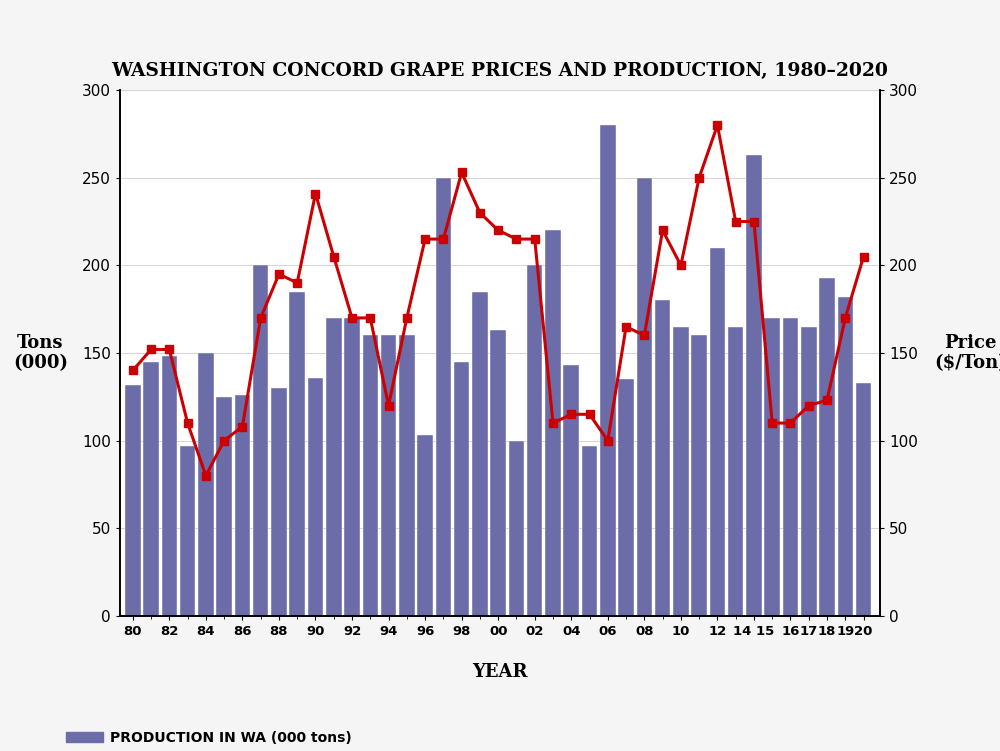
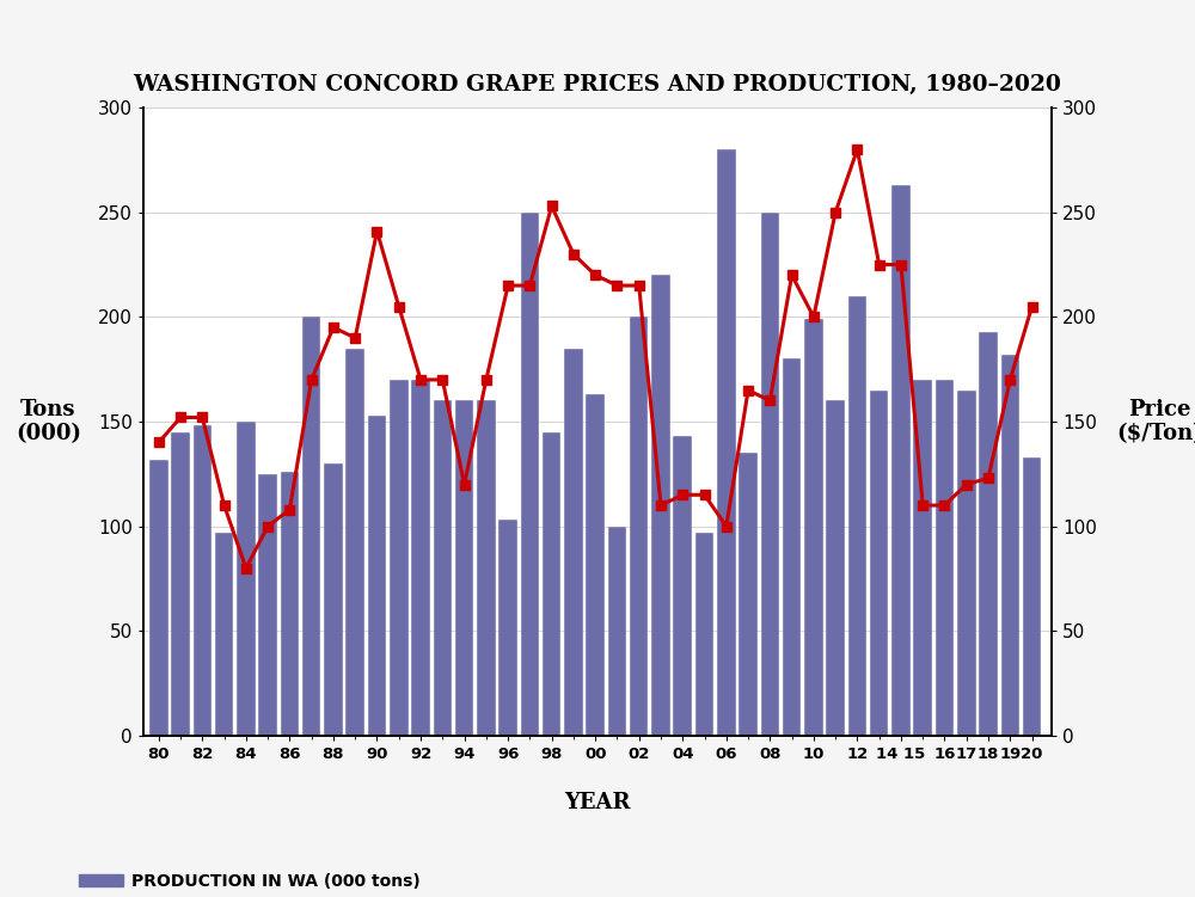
PRODUCTION IN WA (000 tons)/90: 136 -> 153
PRODUCTION IN WA (000 tons)/10: 165 -> 199
